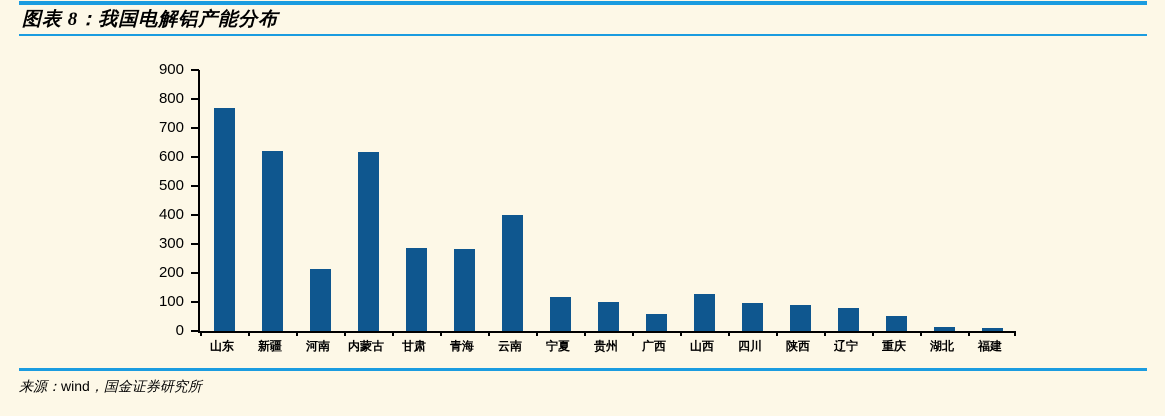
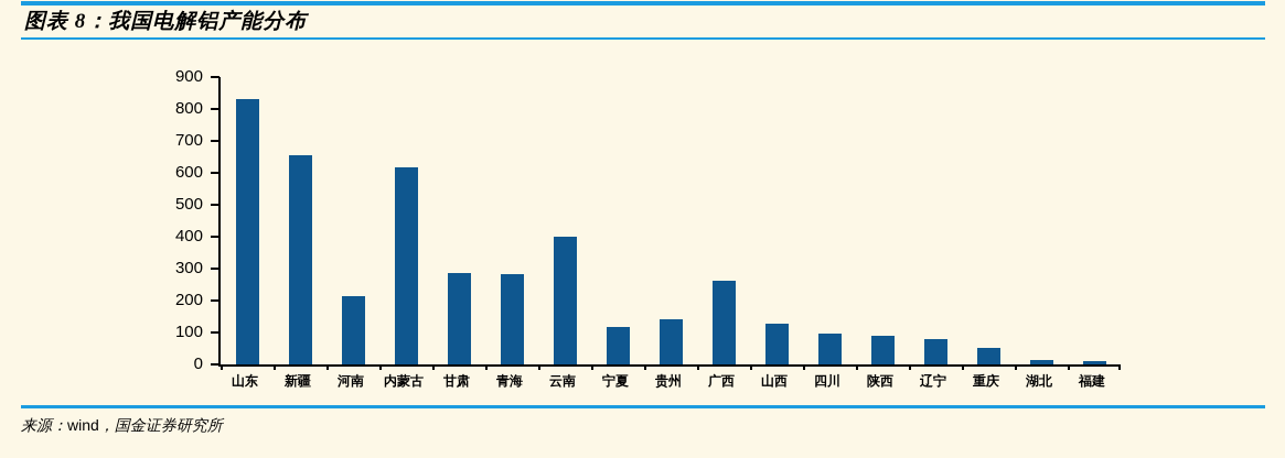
山东: 770 -> 830
新疆: 620 -> 660
贵州: 100 -> 140
广西: 60 -> 260
